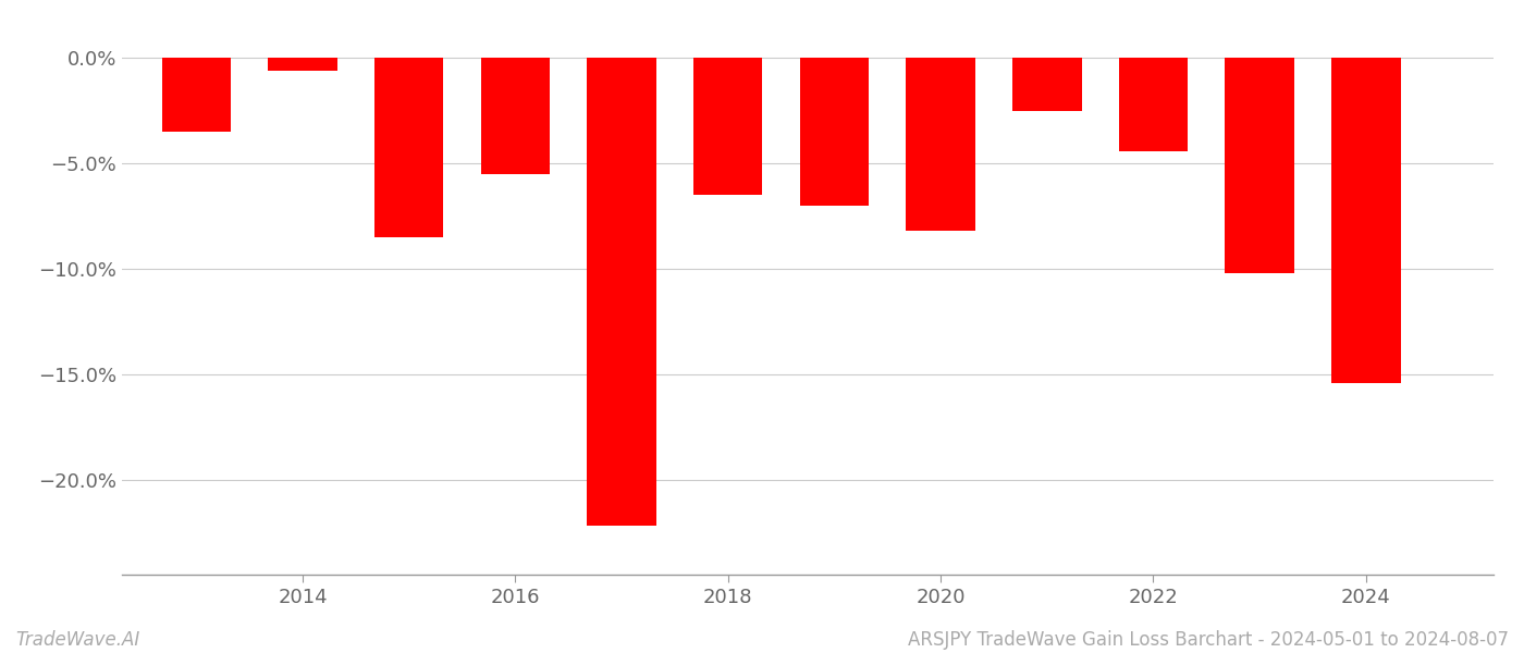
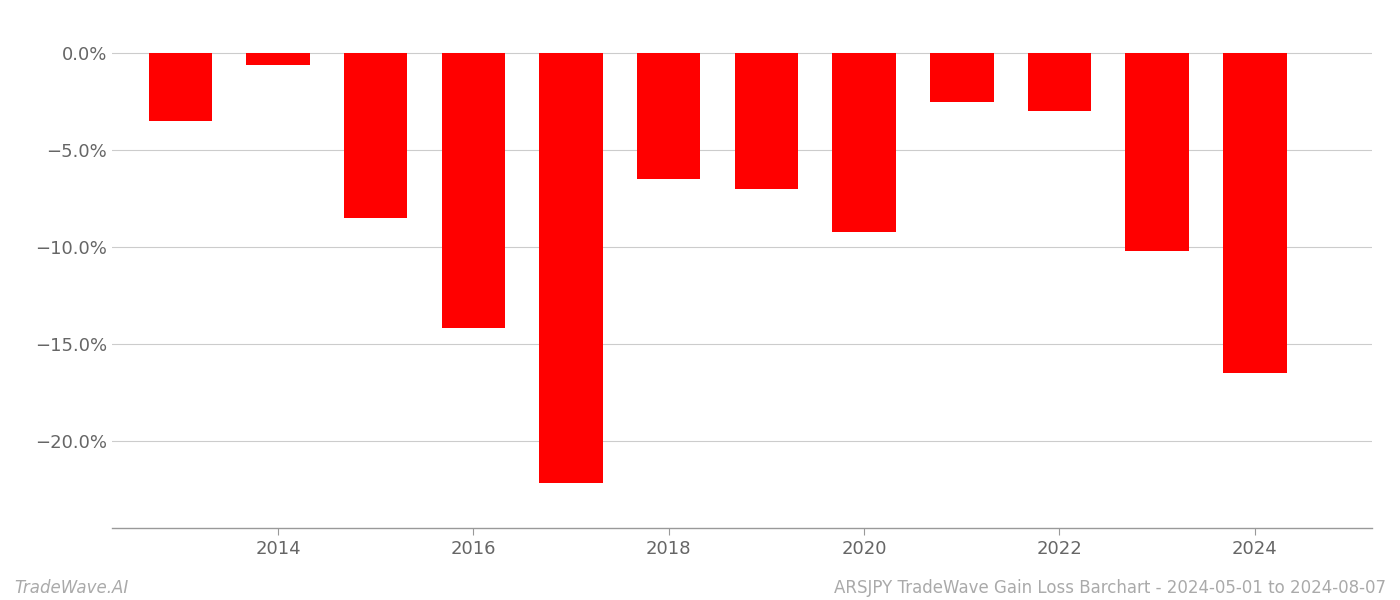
2016: -5.5% -> -14.2%
2020: -8.2% -> -9.2%
2022: -4.4% -> -3.0%
2024: -15.4% -> -16.5%
